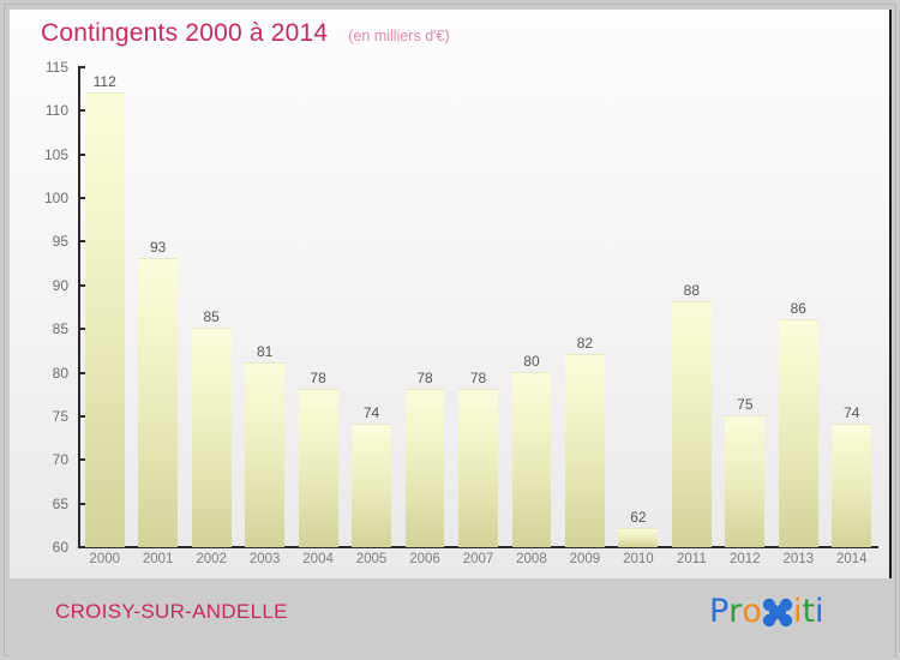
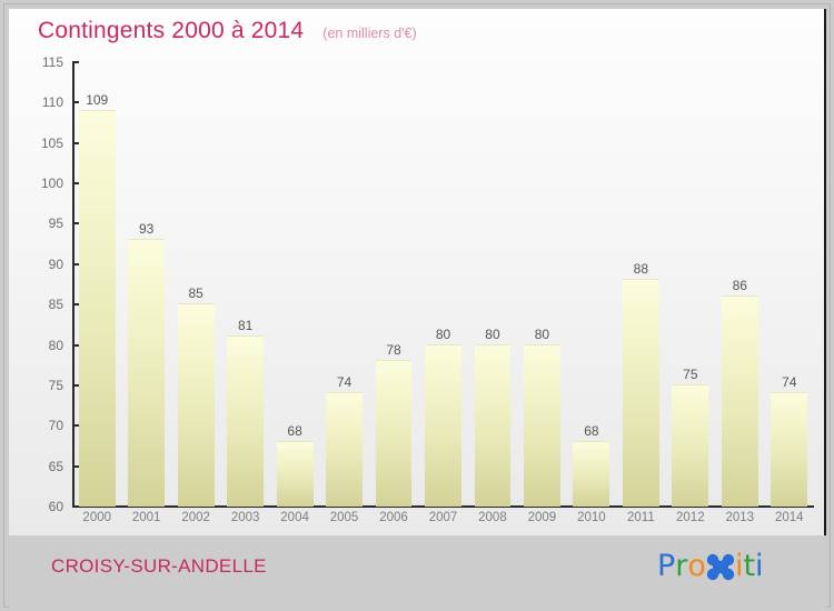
2000: 112 -> 109
2004: 78 -> 68
2007: 78 -> 80
2009: 82 -> 80
2010: 62 -> 68
